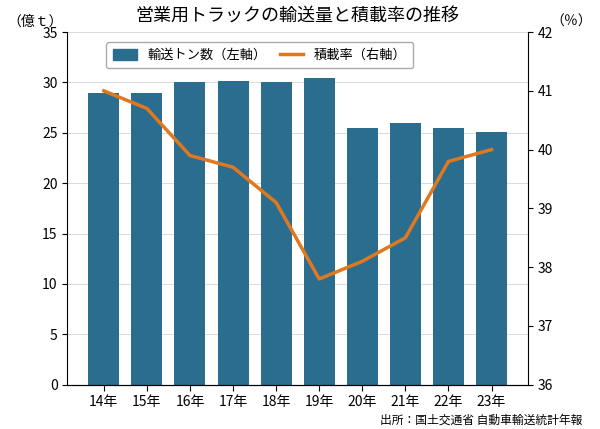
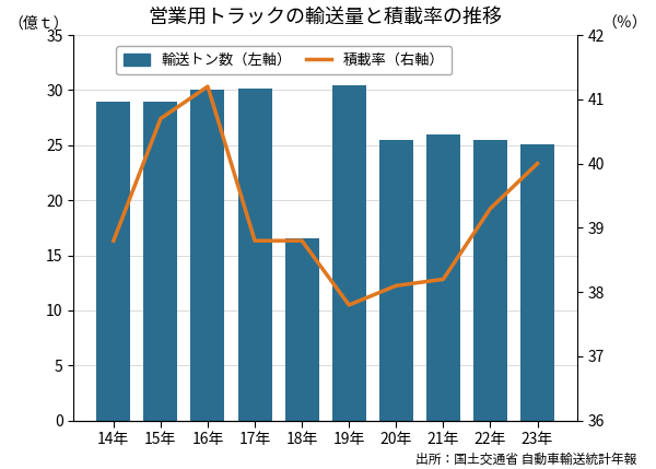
積載率（右軸）/14年: 41.0 -> 38.8
積載率（右軸）/16年: 39.9 -> 41.2
積載率（右軸）/17年: 39.7 -> 38.8
輸送トン数（左軸）/18年: 30.0 -> 16.5
積載率（右軸）/18年: 39.1 -> 38.8
積載率（右軸）/21年: 38.5 -> 38.2
積載率（右軸）/22年: 39.8 -> 39.3
